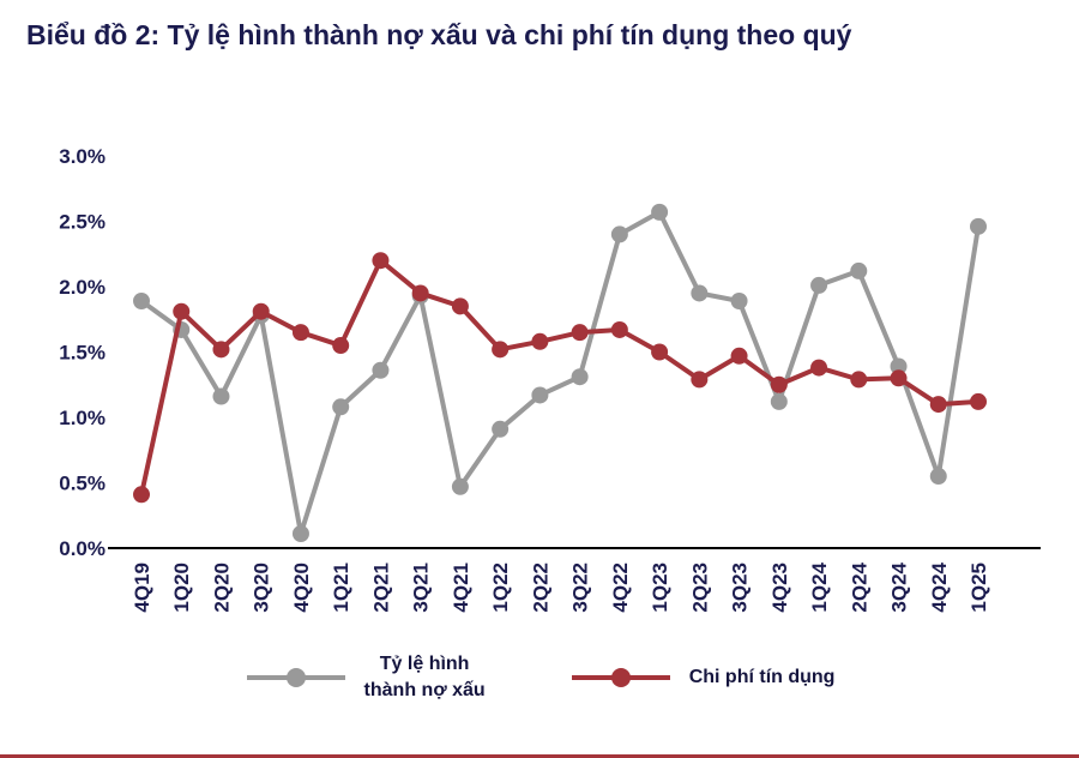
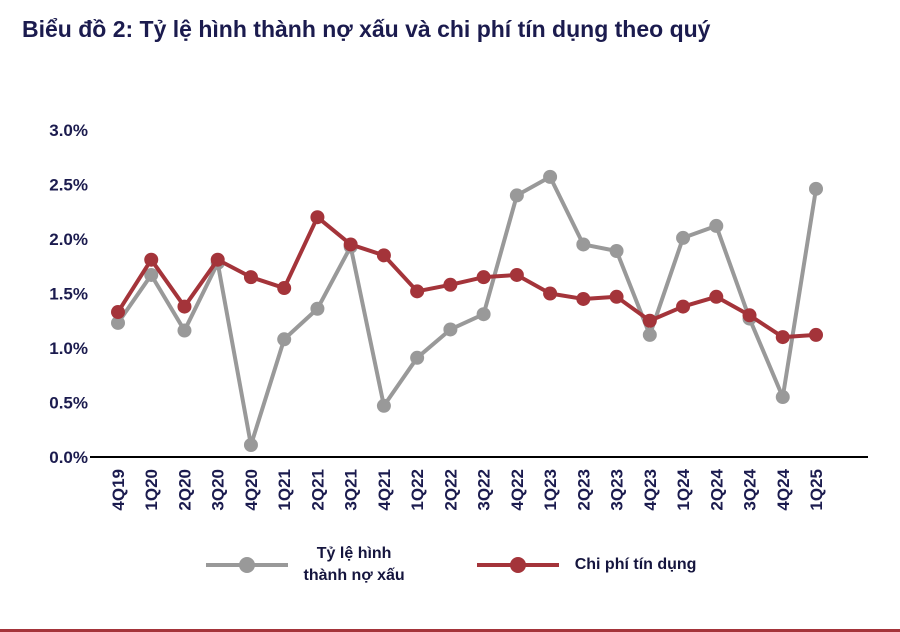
Tỷ lệ hình thành nợ xấu/4Q19: 1.89% -> 1.23%
Chi phí tín dụng/4Q19: 0.41% -> 1.33%
Chi phí tín dụng/2Q20: 1.52% -> 1.38%
Chi phí tín dụng/2Q23: 1.29% -> 1.45%
Chi phí tín dụng/2Q24: 1.29% -> 1.47%
Tỷ lệ hình thành nợ xấu/3Q24: 1.39% -> 1.27%
